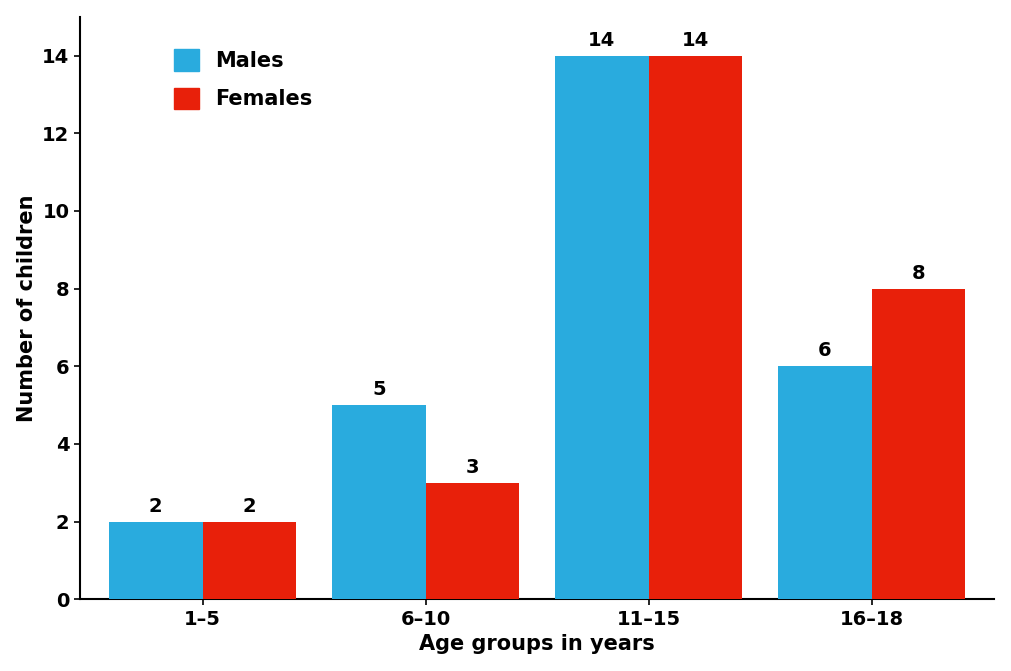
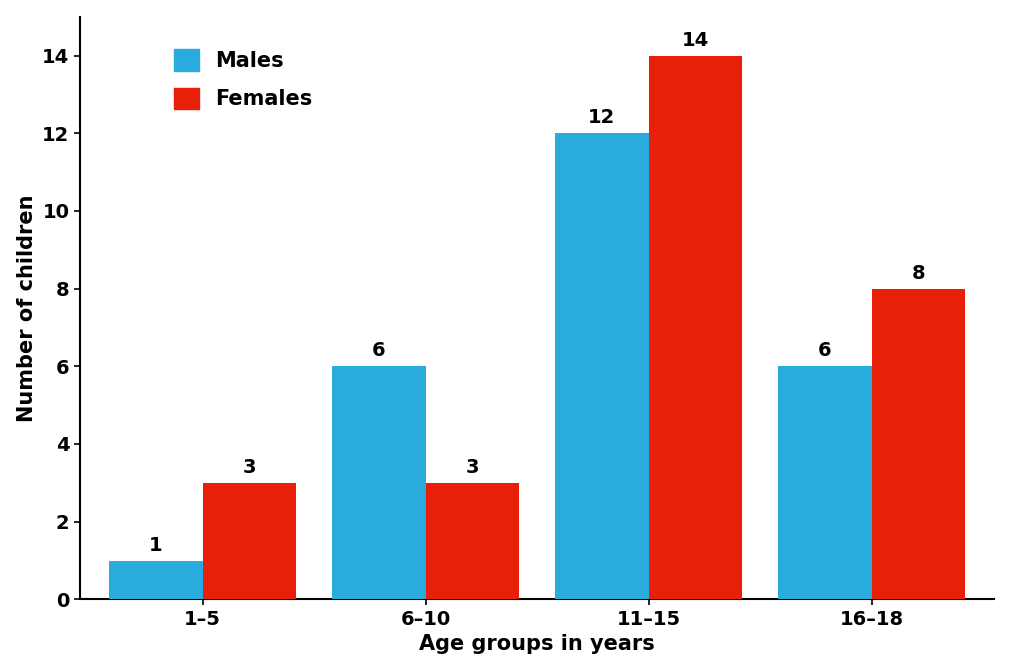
Males/1–5: 2 -> 1
Females/1–5: 2 -> 3
Males/6–10: 5 -> 6
Males/11–15: 14 -> 12
